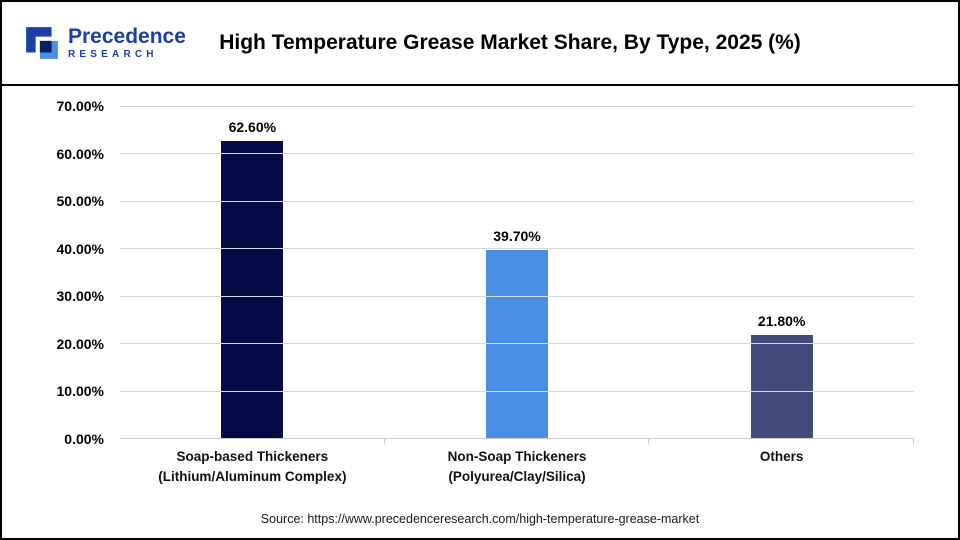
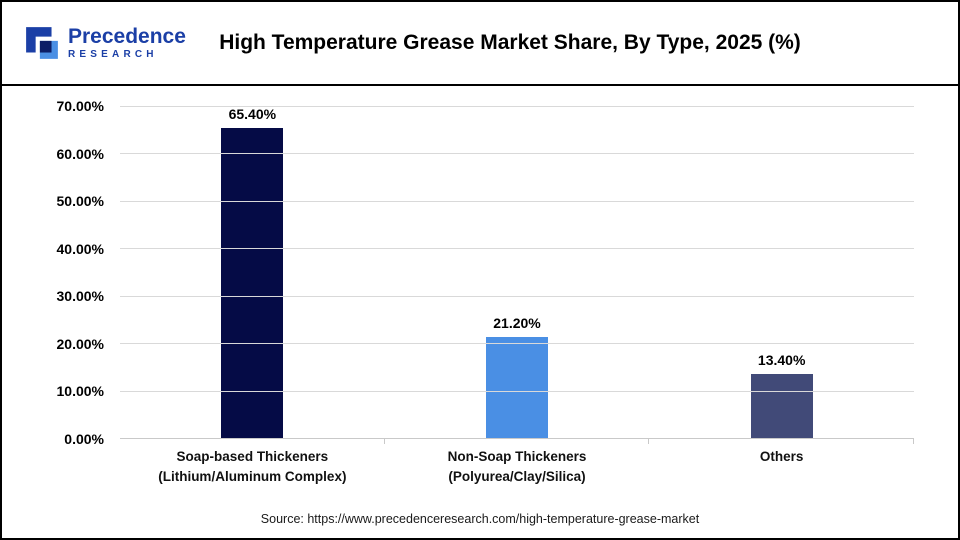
Soap-based Thickeners (Lithium/Aluminum Complex): 62.60% -> 65.40%
Non-Soap Thickeners (Polyurea/Clay/Silica): 39.70% -> 21.20%
Others: 21.80% -> 13.40%
